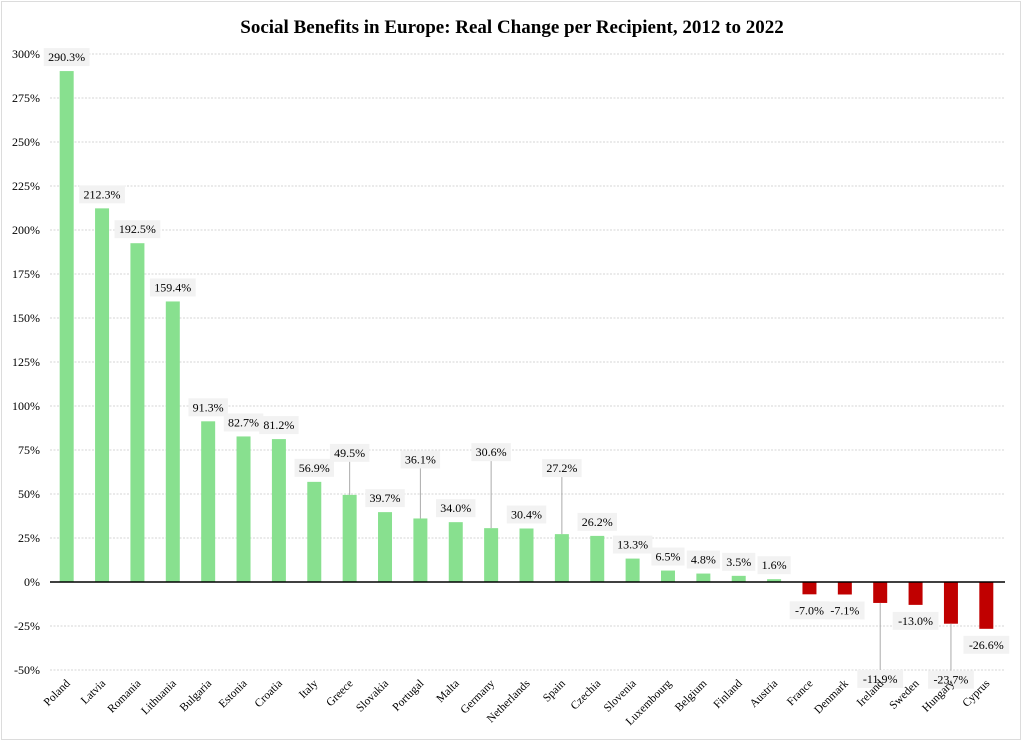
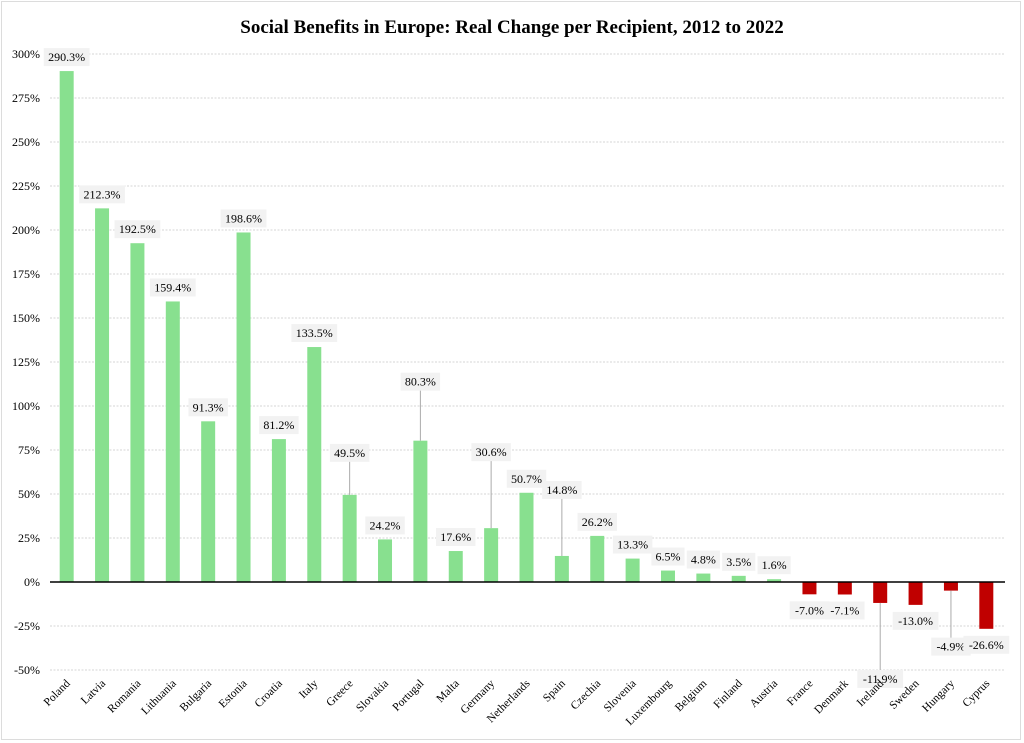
Estonia: 82.7% -> 198.6%
Italy: 56.9% -> 133.5%
Slovakia: 39.7% -> 24.2%
Portugal: 36.1% -> 80.3%
Malta: 34.0% -> 17.6%
Netherlands: 30.4% -> 50.7%
Spain: 27.2% -> 14.8%
Hungary: -23.7% -> -4.9%
